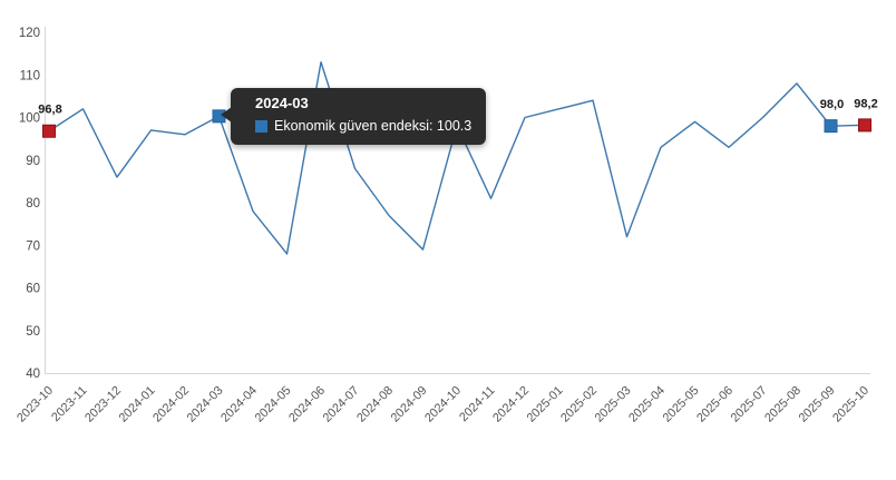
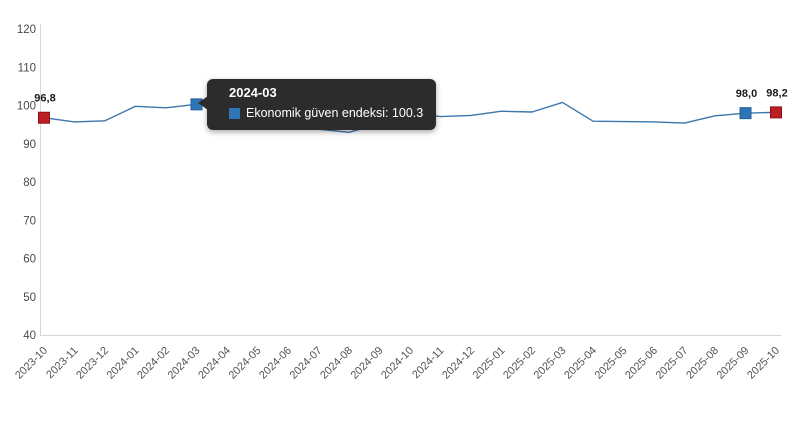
2023-11: 102 -> 96
2023-12: 86 -> 96
2024-01: 97 -> 100
2024-02: 96 -> 99
2024-04: 78 -> 99
2024-05: 68 -> 97
2024-06: 113 -> 95
2024-07: 88 -> 94
2024-08: 77 -> 93
2024-09: 69 -> 95
2024-11: 81 -> 97
2024-12: 100 -> 97
2025-01: 102 -> 98
2025-02: 104 -> 98
2025-03: 72 -> 101
2025-04: 93 -> 96
2025-05: 99 -> 96
2025-06: 93 -> 96
2025-07: 100 -> 95
2025-08: 108 -> 97
